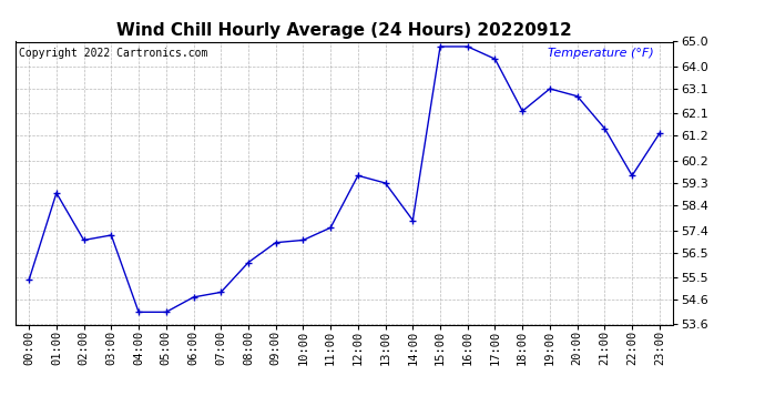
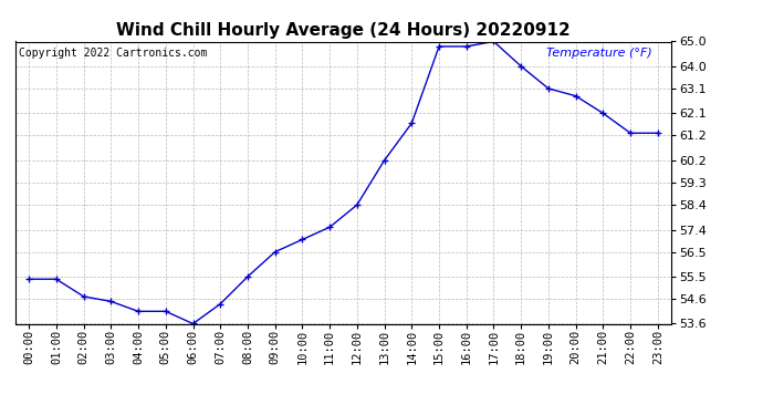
01:00: 58.9 -> 55.4
02:00: 57.0 -> 54.7
03:00: 57.2 -> 54.5
06:00: 54.7 -> 53.6
07:00: 54.9 -> 54.4
08:00: 56.1 -> 55.5
09:00: 56.9 -> 56.5
12:00: 59.6 -> 58.4
13:00: 59.3 -> 60.2
14:00: 57.8 -> 61.7
17:00: 64.3 -> 65.0
18:00: 62.2 -> 64.0
21:00: 61.5 -> 62.1
22:00: 59.6 -> 61.3
